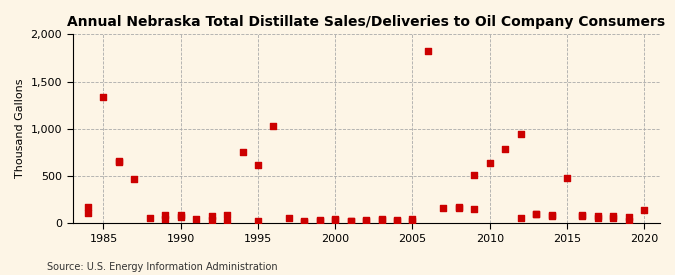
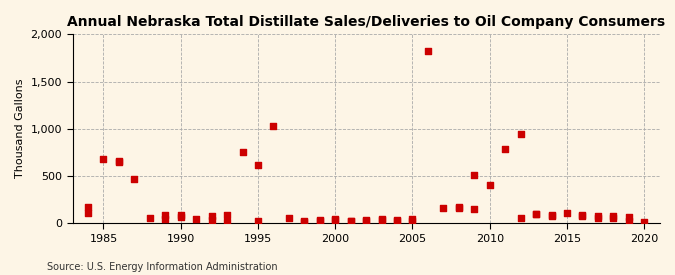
1985: 1,340 -> 680
2010: 640 -> 400
2015: 480 -> 110
2020: 140 -> 10
